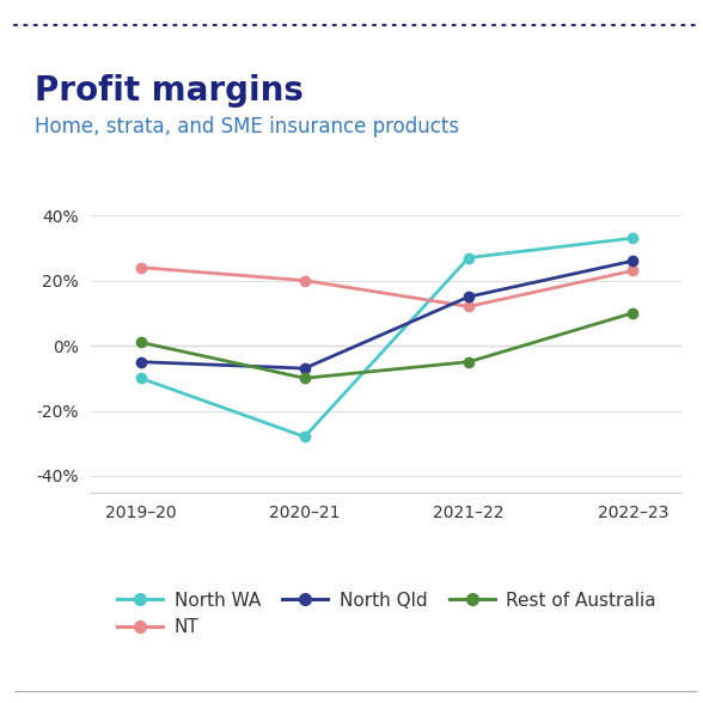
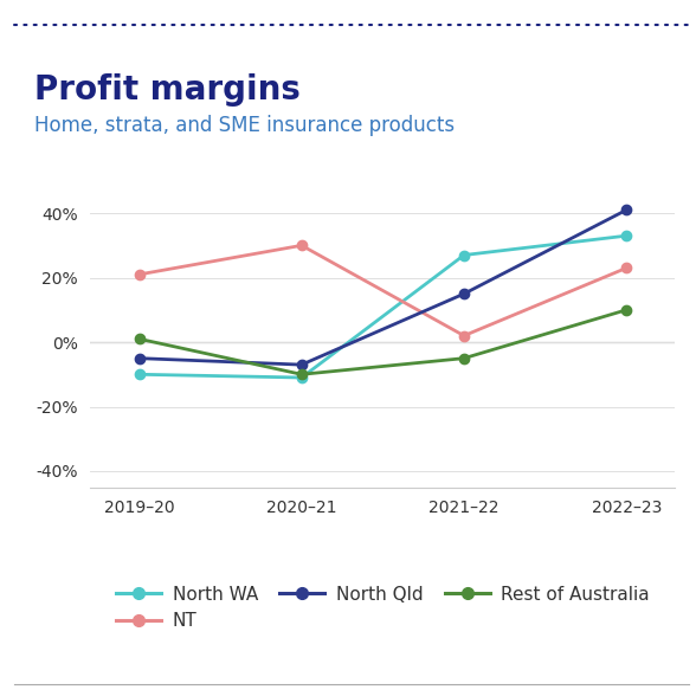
NT/2019–20: 24% -> 21%
North WA/2020–21: -28% -> -11%
NT/2020–21: 20% -> 30%
NT/2021–22: 12% -> 2%
North Qld/2022–23: 26% -> 41%
